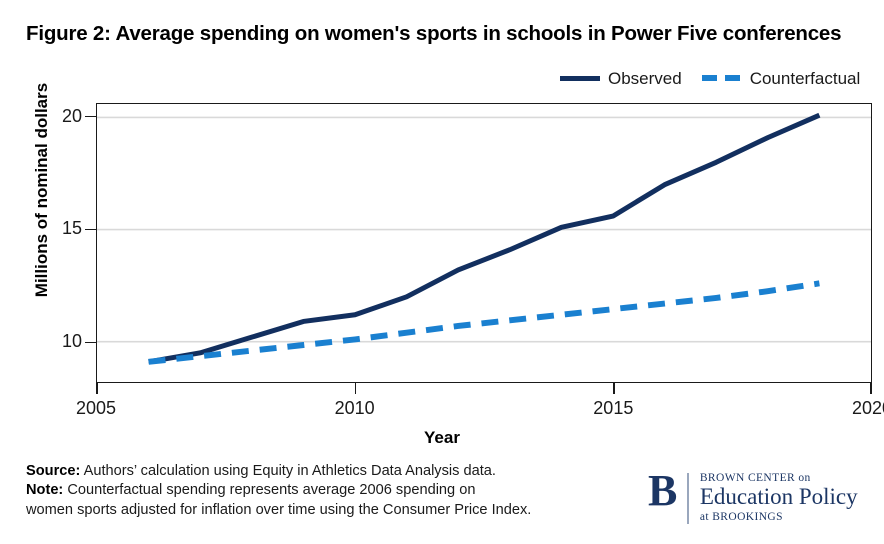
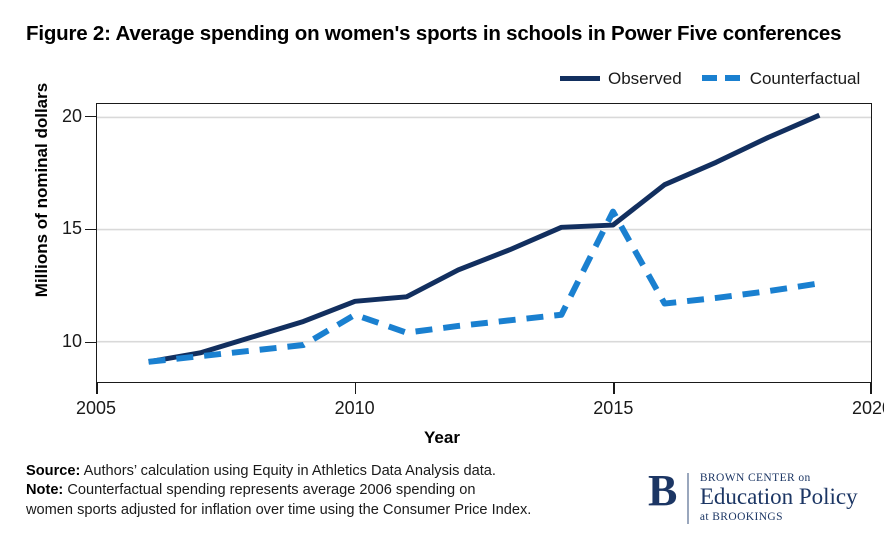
Observed/2010: 11.2 -> 11.8
Counterfactual/2010: 10.1 -> 11.2
Observed/2015: 15.6 -> 15.2
Counterfactual/2015: 11.4 -> 15.8
